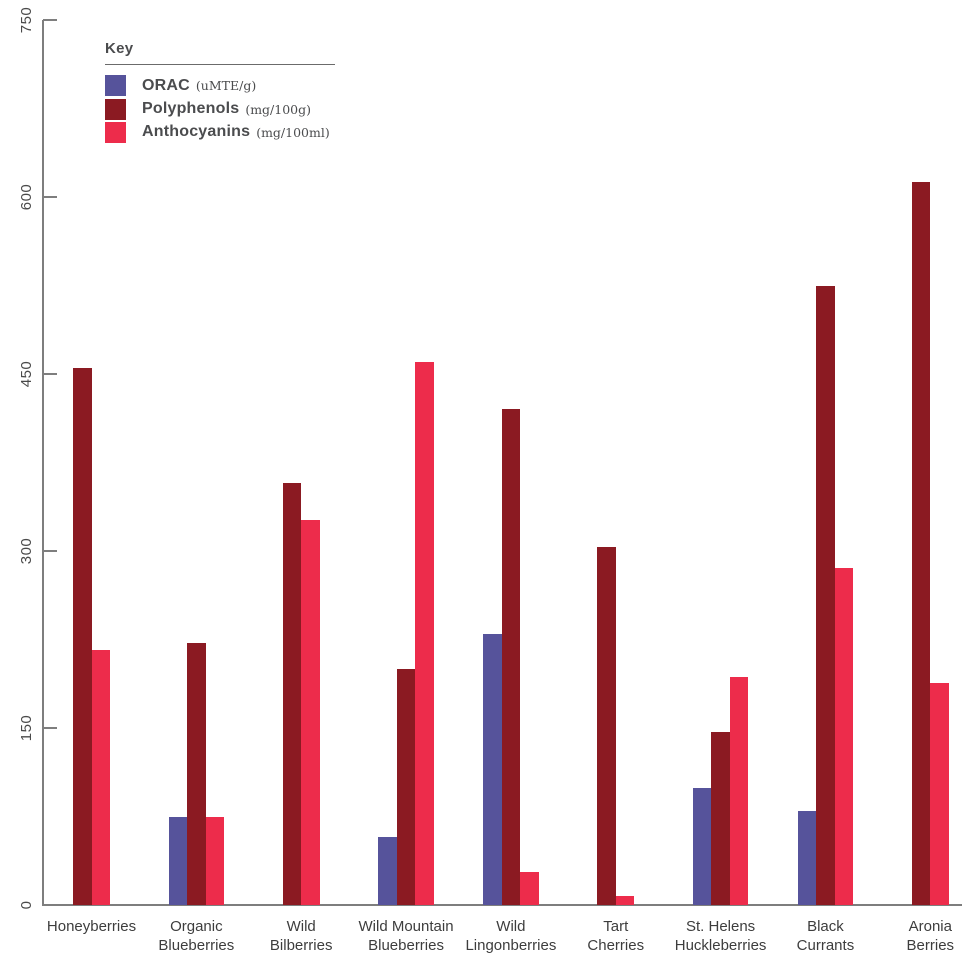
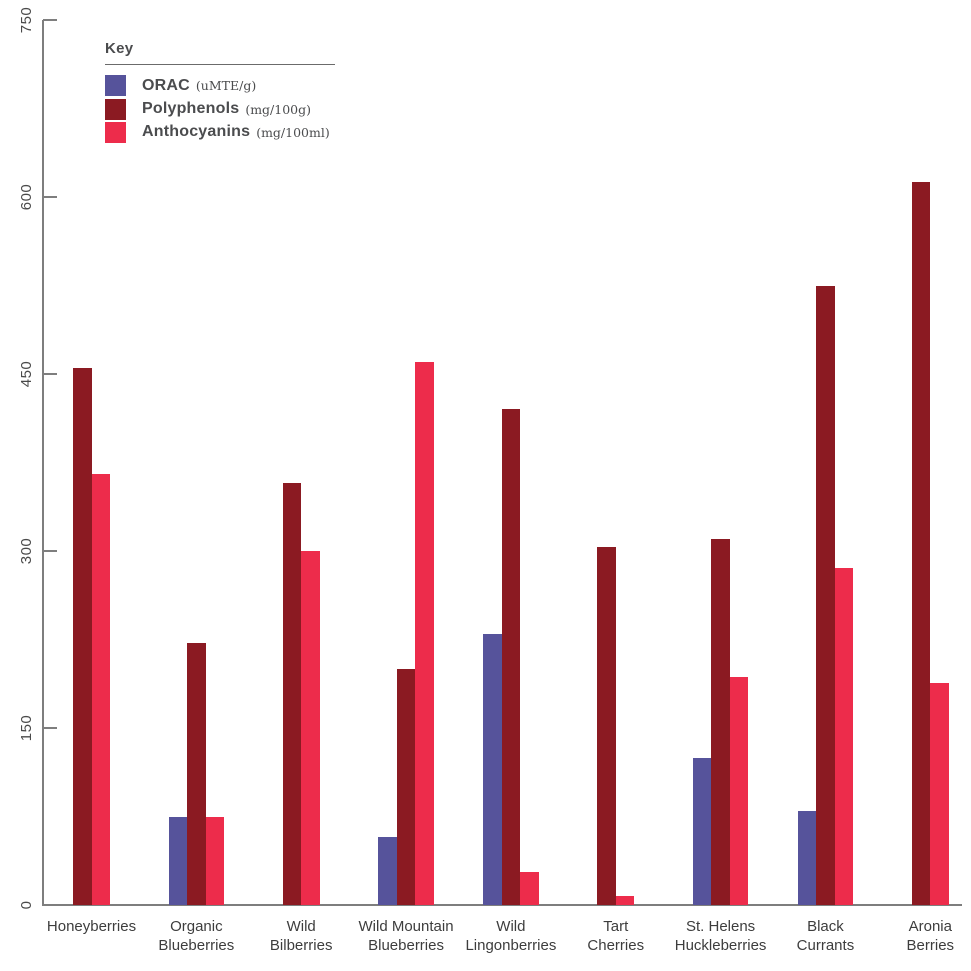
Anthocyanins/Honeyberries: 216 -> 365
Anthocyanins/Wild Bilberries: 326 -> 300
ORAC/St. Helens Huckleberries: 99 -> 125
Polyphenols/St. Helens Huckleberries: 147 -> 310
